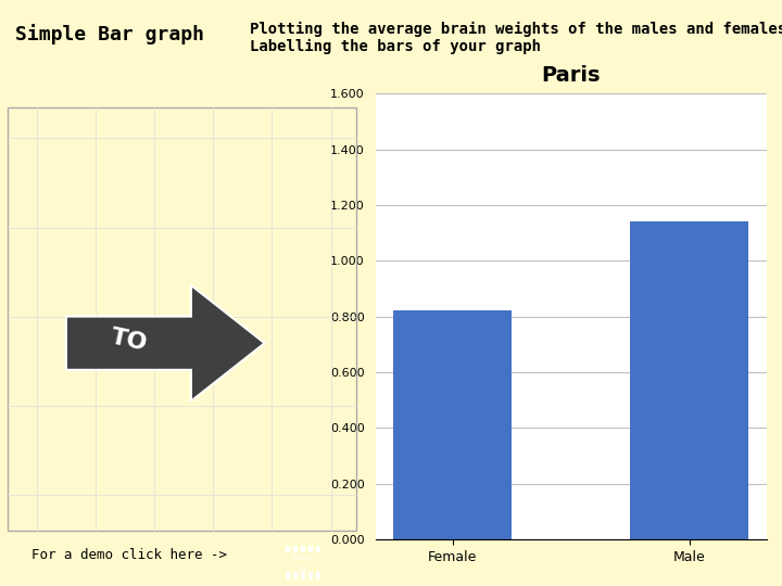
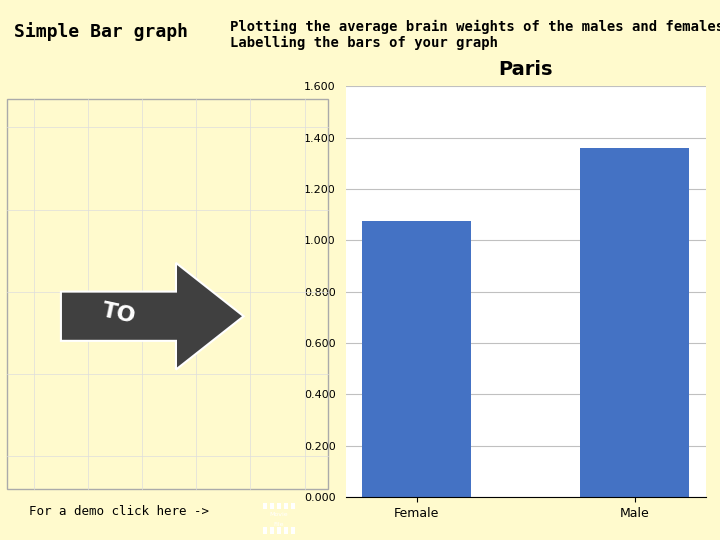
Female: 0.820 -> 1.075
Male: 1.140 -> 1.360
